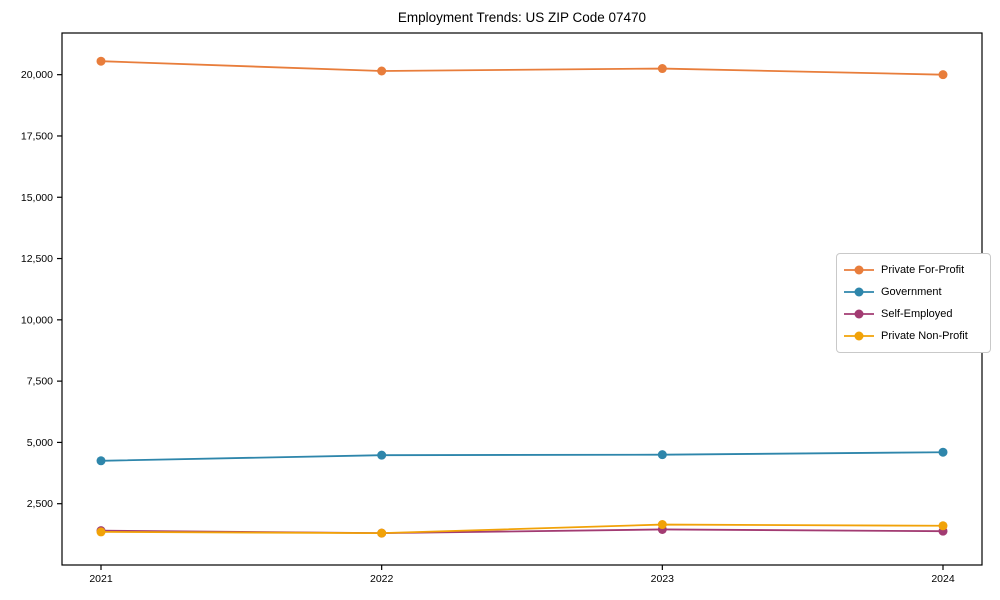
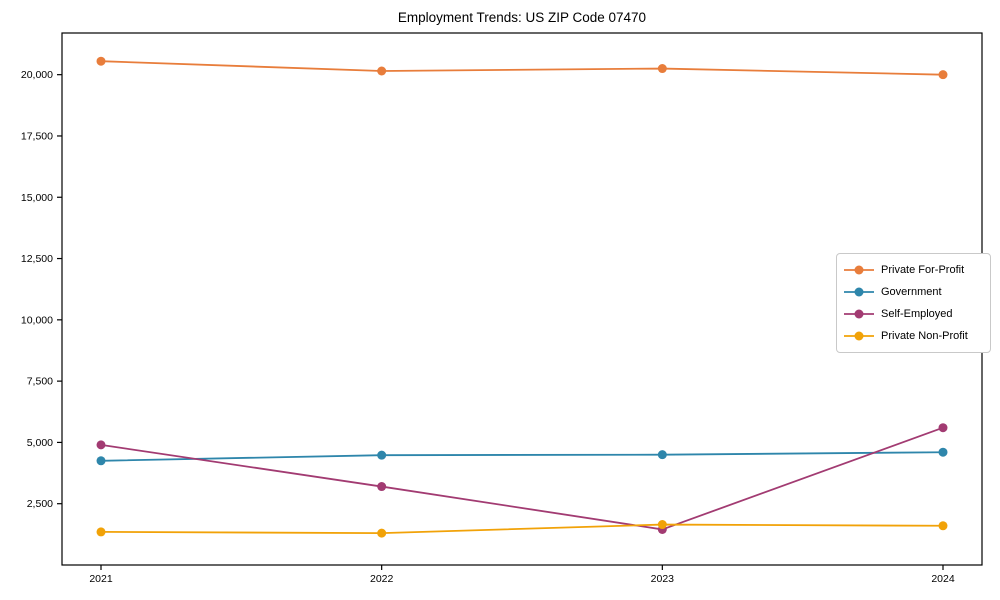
Self-Employed/2021: 1400 -> 4900
Self-Employed/2022: 1300 -> 3200
Self-Employed/2024: 1400 -> 5600
